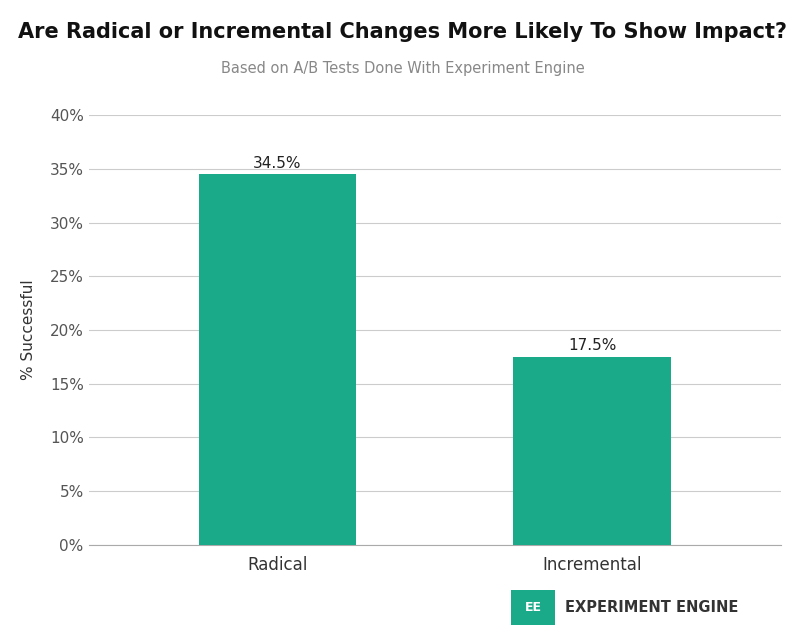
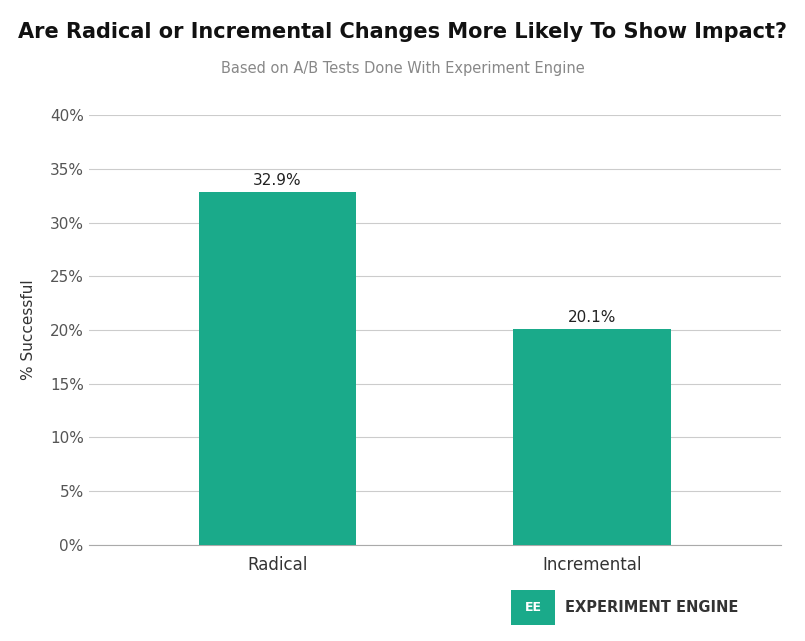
Radical: 34.5% -> 32.9%
Incremental: 17.5% -> 20.1%
